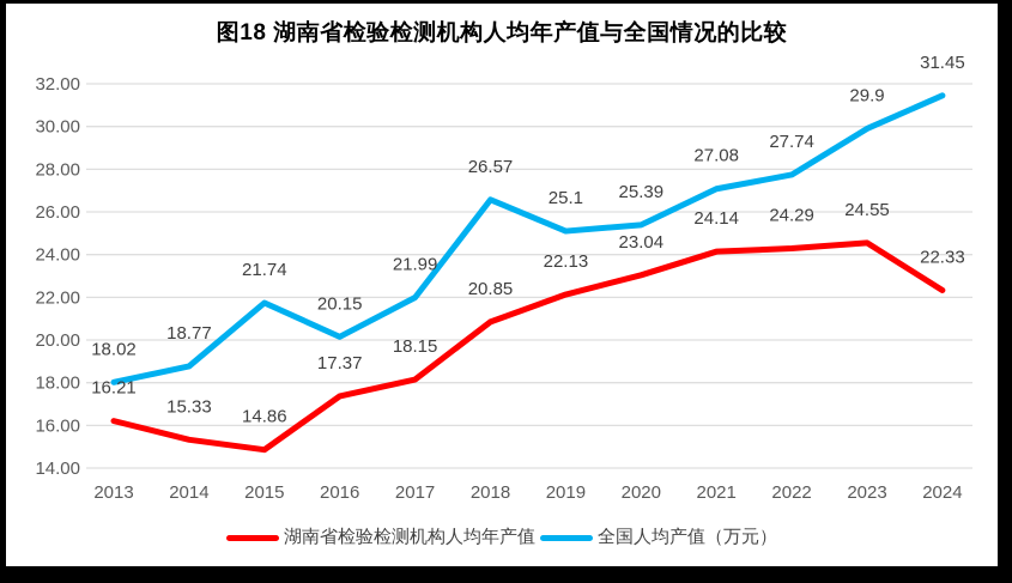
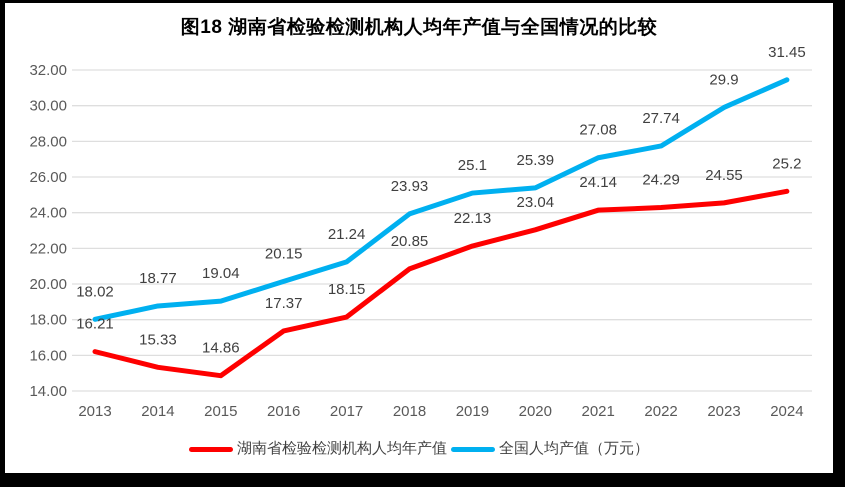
全国人均产值（万元）/2015: 21.74 -> 19.04
全国人均产值（万元）/2017: 21.99 -> 21.24
全国人均产值（万元）/2018: 26.57 -> 23.93
湖南省检验检测机构人均年产值/2024: 22.33 -> 25.2
